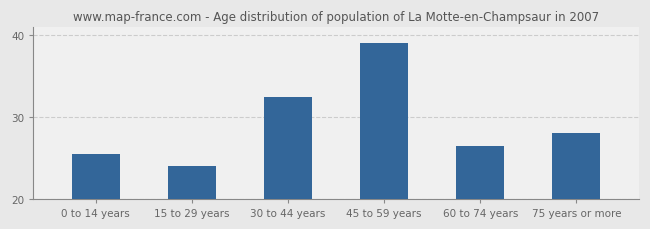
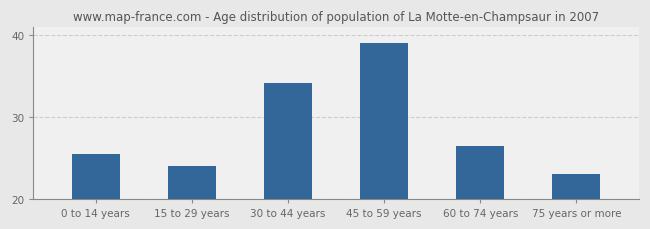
30 to 44 years: 32.5 -> 34.2
75 years or more: 28.0 -> 23.0
